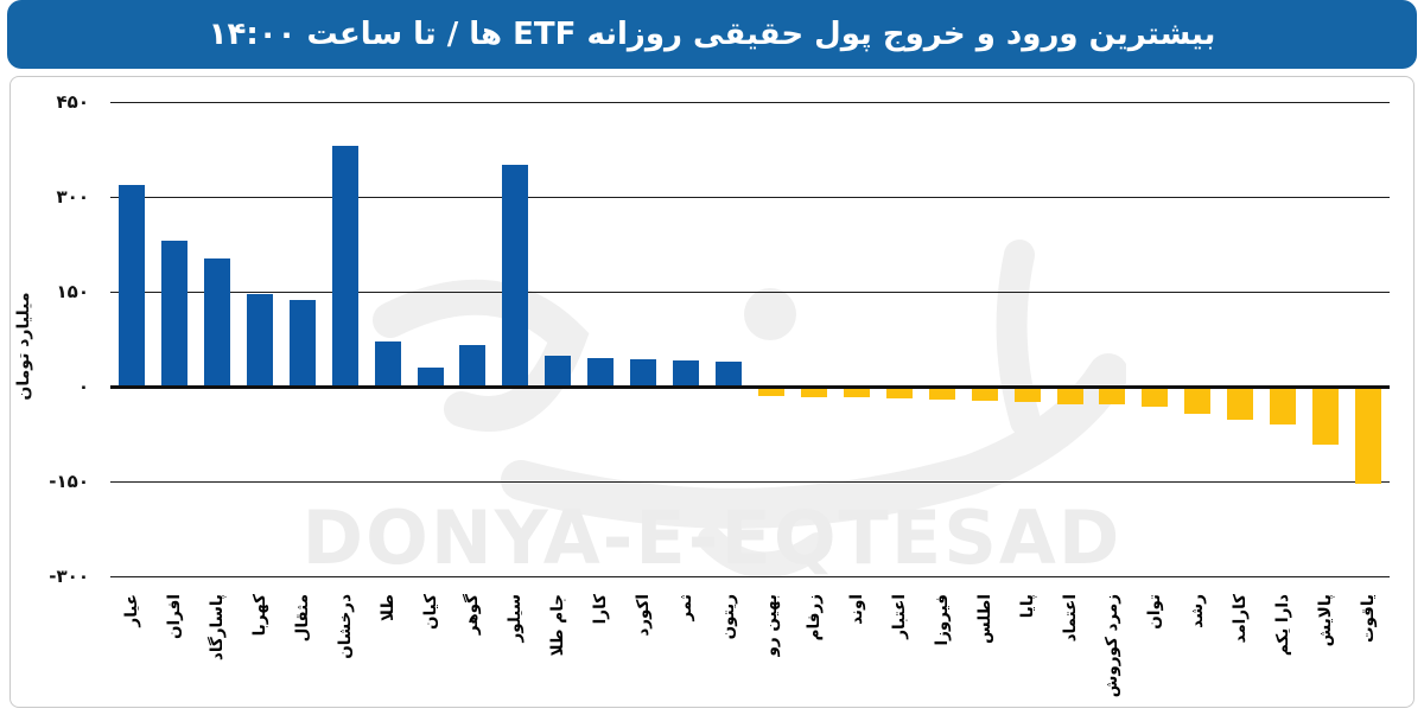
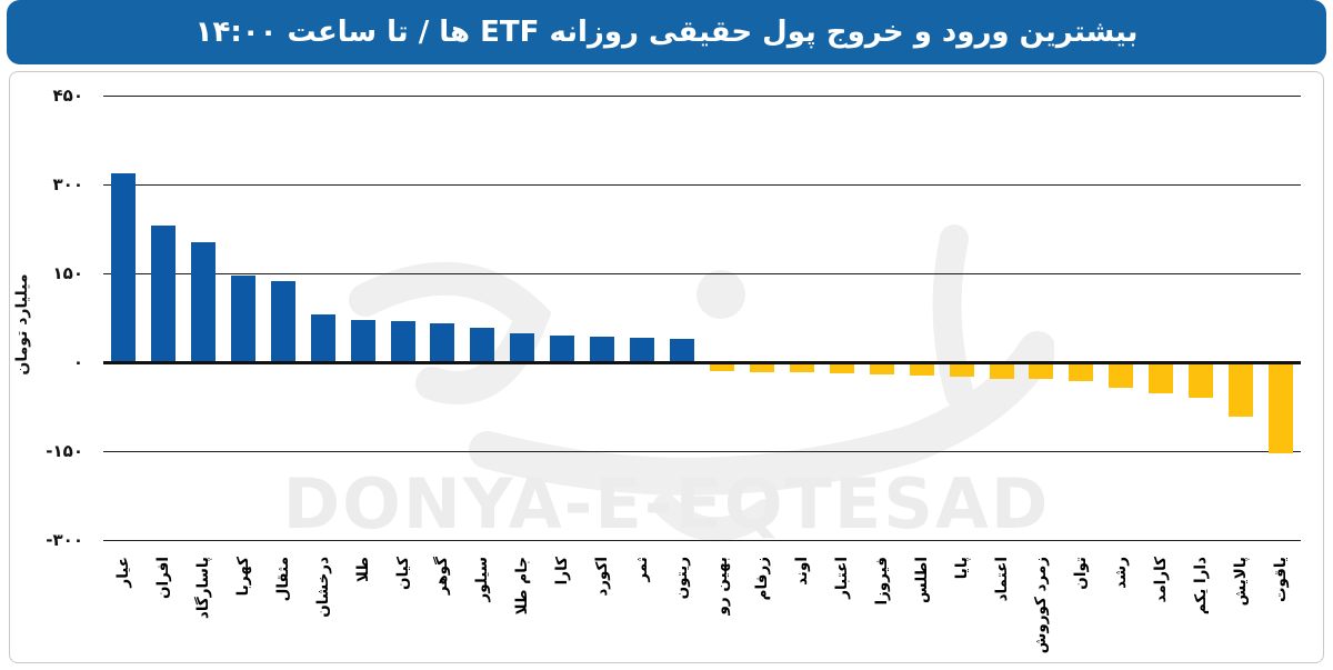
درخشان: 380 -> 80
کیان: 30 -> 70
سیلور: 350 -> 60
